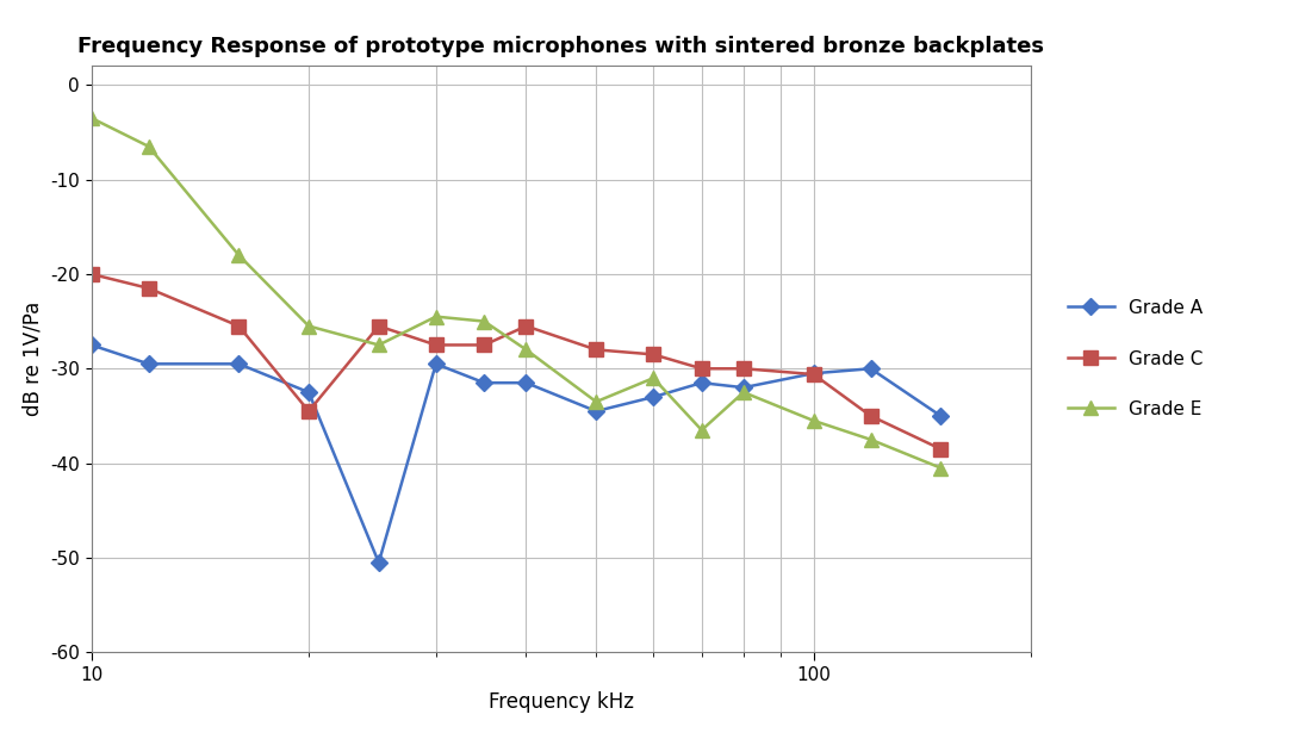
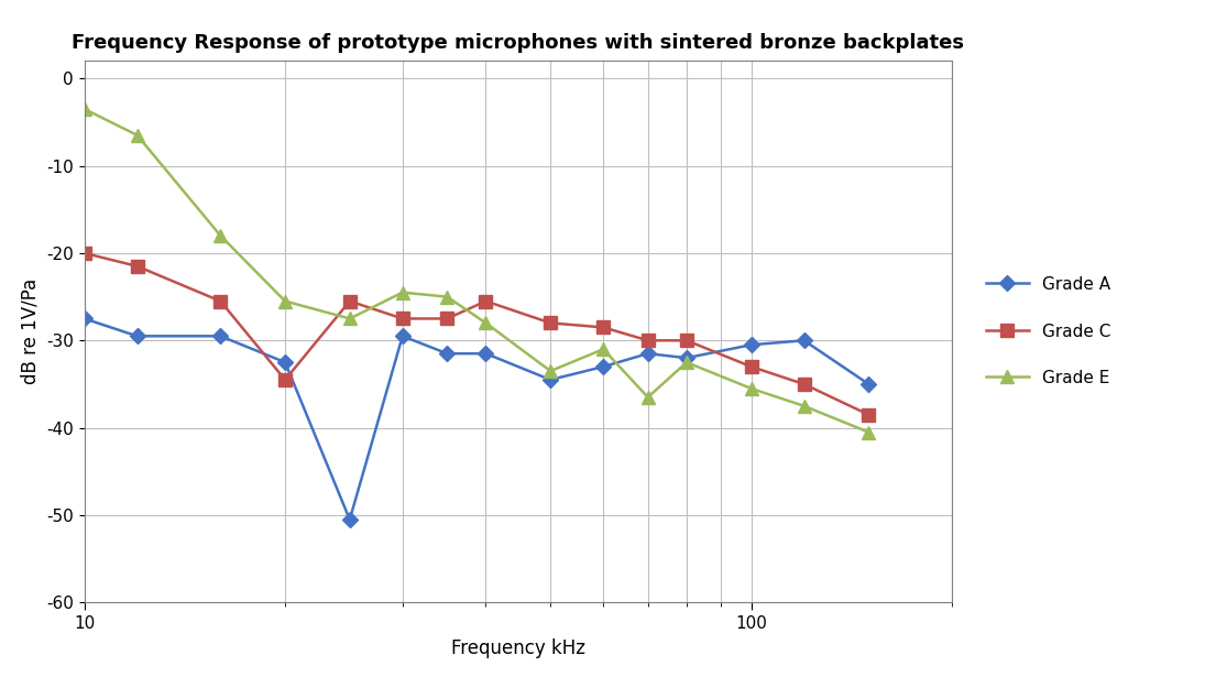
Grade C/100: -30.6 -> -33.0
